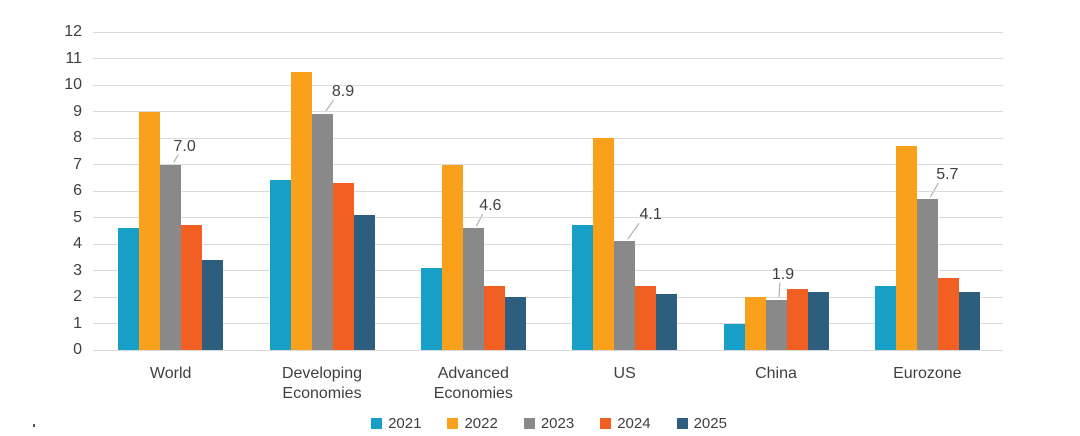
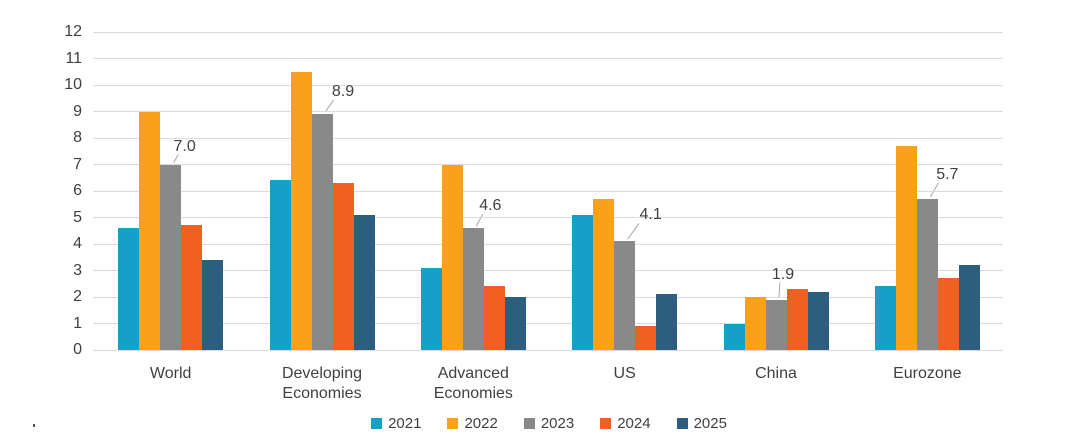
2021/US: 4.7 -> 5.1
2022/US: 8.0 -> 5.7
2024/US: 2.4 -> 0.9
2025/Eurozone: 2.2 -> 3.2
